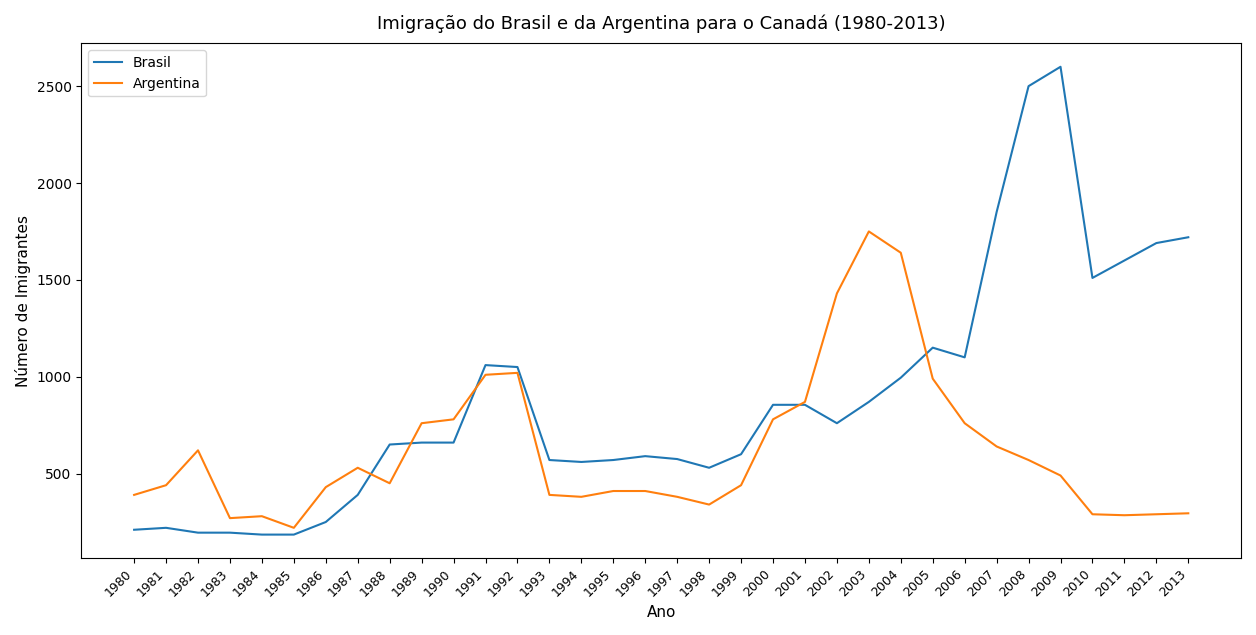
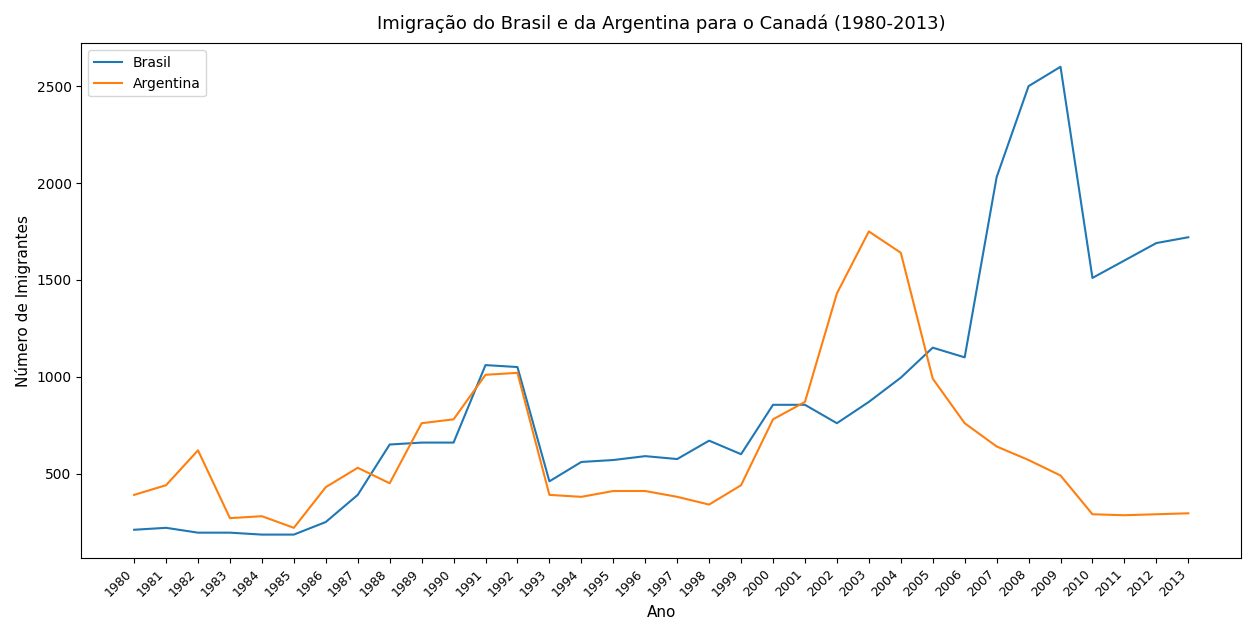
Brasil/1993: 570 -> 460
Brasil/1998: 530 -> 670
Brasil/2007: 1850 -> 2030
